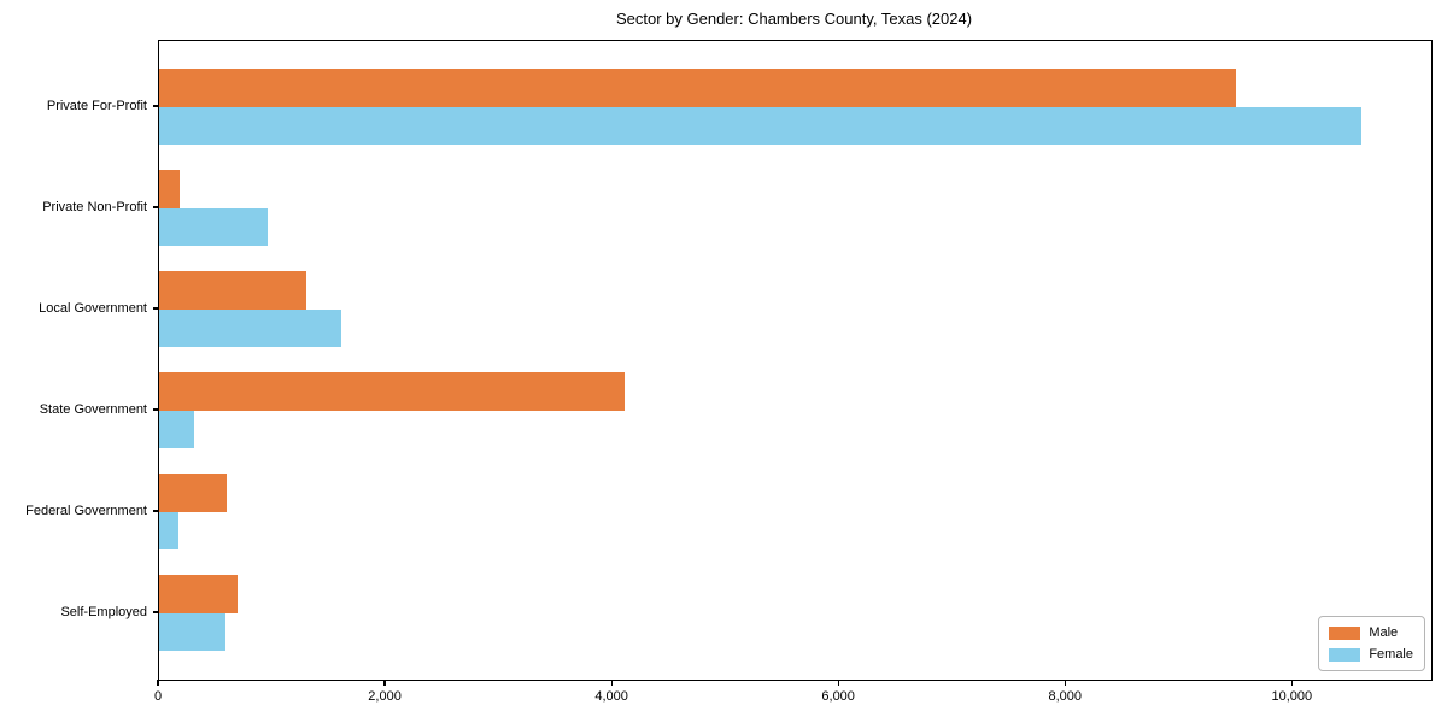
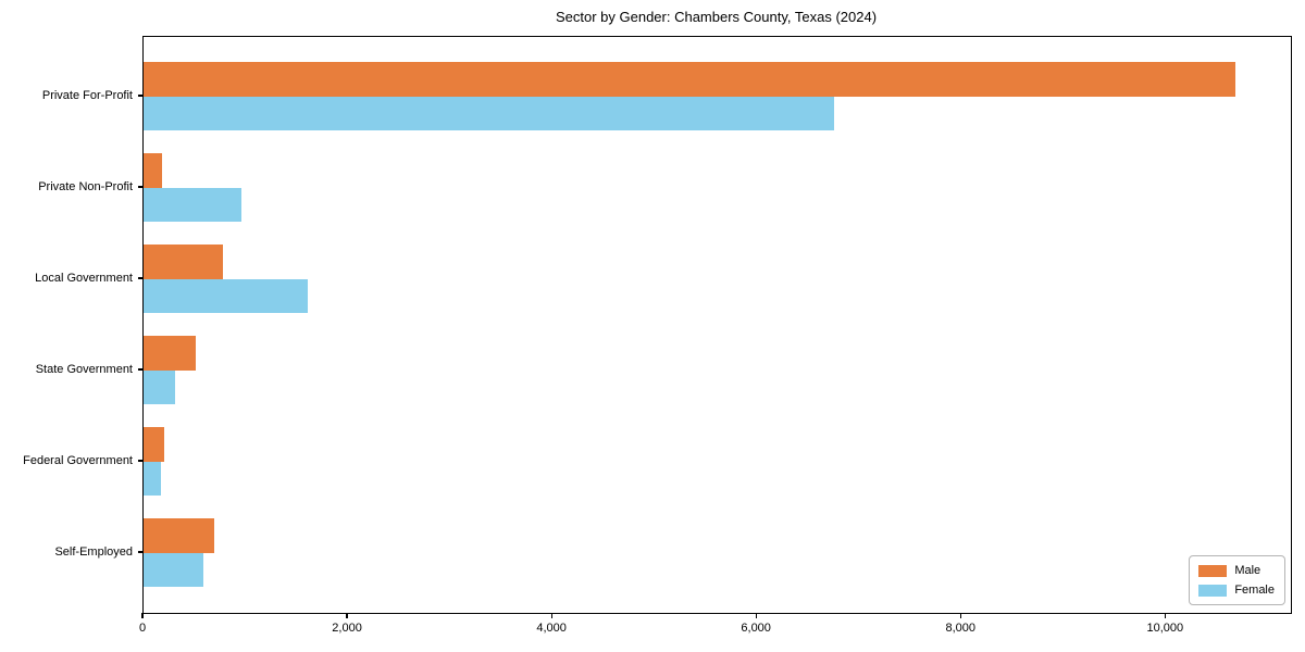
Male/Private For-Profit: 9500 -> 10700
Female/Private For-Profit: 10600 -> 6800
Male/Local Government: 1300 -> 800
Male/State Government: 4100 -> 500
Male/Federal Government: 600 -> 200
